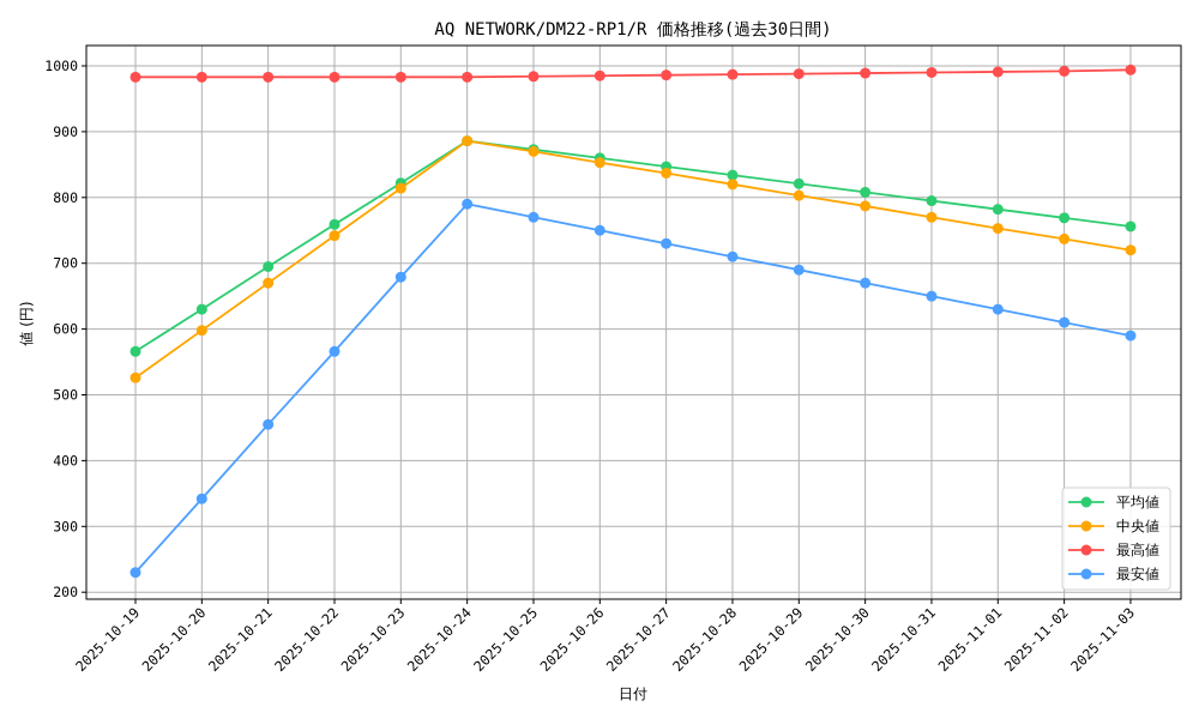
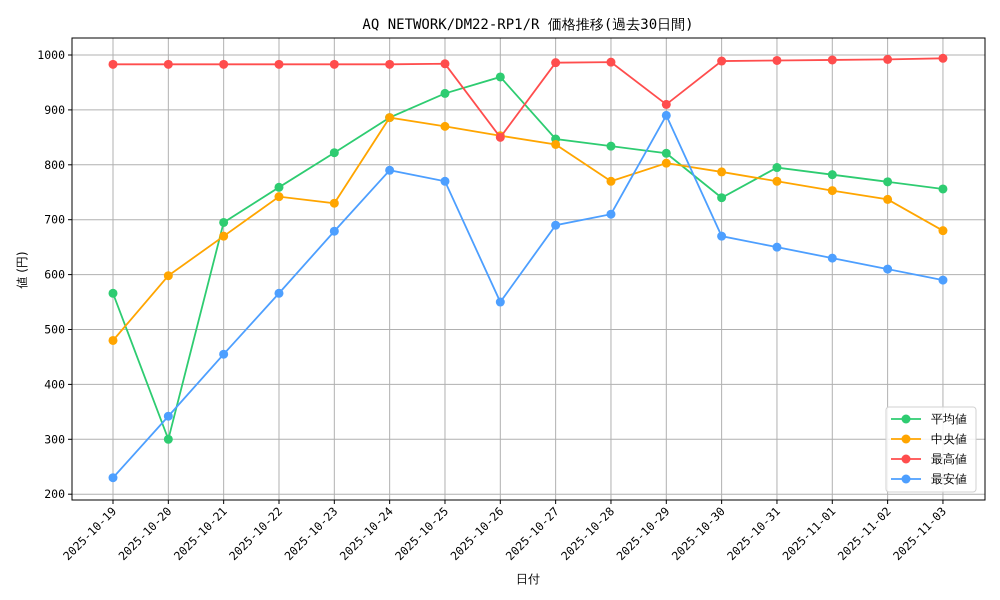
中央値/2025-10-19: 530 -> 480
平均値/2025-10-20: 630 -> 300
中央値/2025-10-23: 810 -> 730
平均値/2025-10-25: 870 -> 930
平均値/2025-10-26: 860 -> 960
最高値/2025-10-26: 980 -> 850
最安値/2025-10-26: 750 -> 550
最安値/2025-10-27: 730 -> 690
中央値/2025-10-28: 820 -> 770
最高値/2025-10-29: 990 -> 910
最安値/2025-10-29: 690 -> 890
平均値/2025-10-30: 810 -> 740
中央値/2025-11-03: 720 -> 680
